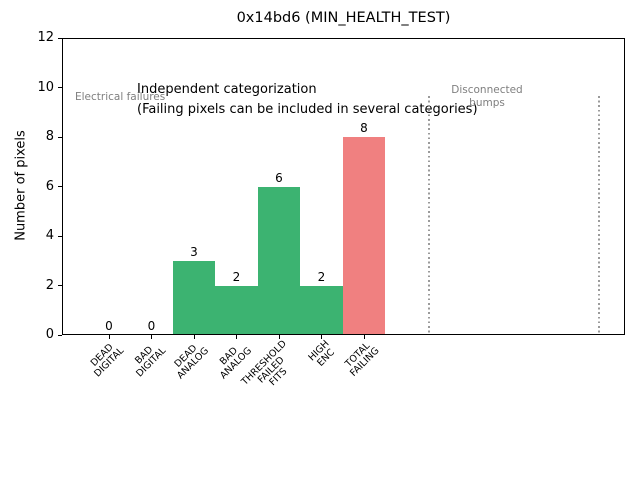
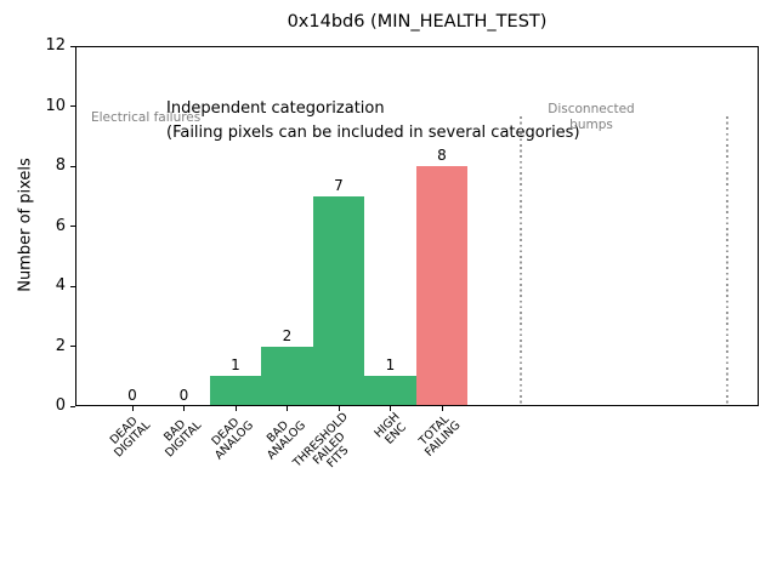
DEAD ANALOG: 3 -> 1
THRESHOLD FAILED FITS: 6 -> 7
HIGH ENC: 2 -> 1
